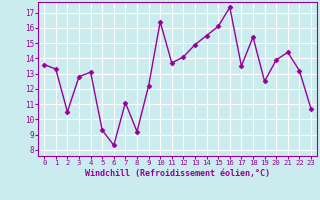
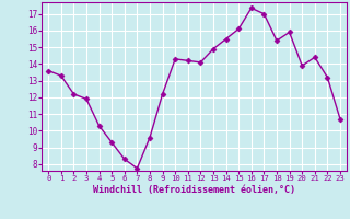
2: 10.5 -> 12.2
3: 12.8 -> 11.9
4: 13.1 -> 10.3
7: 11.1 -> 7.8
8: 9.2 -> 9.6
10: 16.4 -> 14.3
11: 13.7 -> 14.2
17: 13.5 -> 17.0
19: 12.5 -> 15.9
